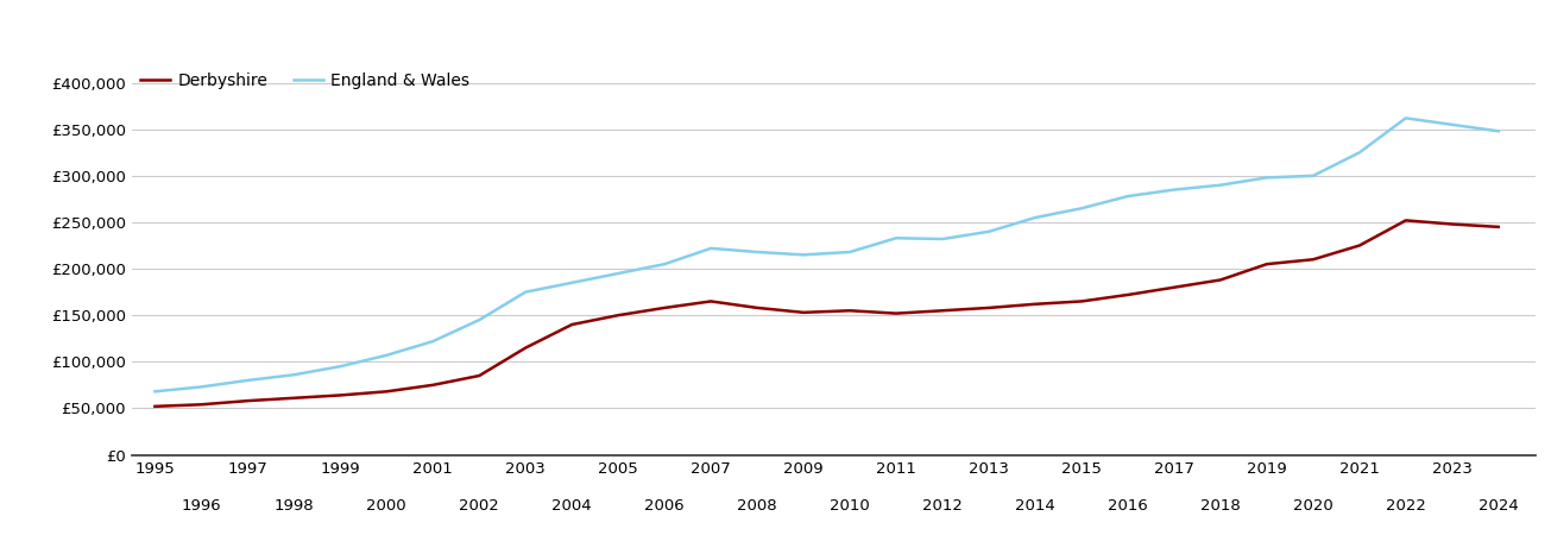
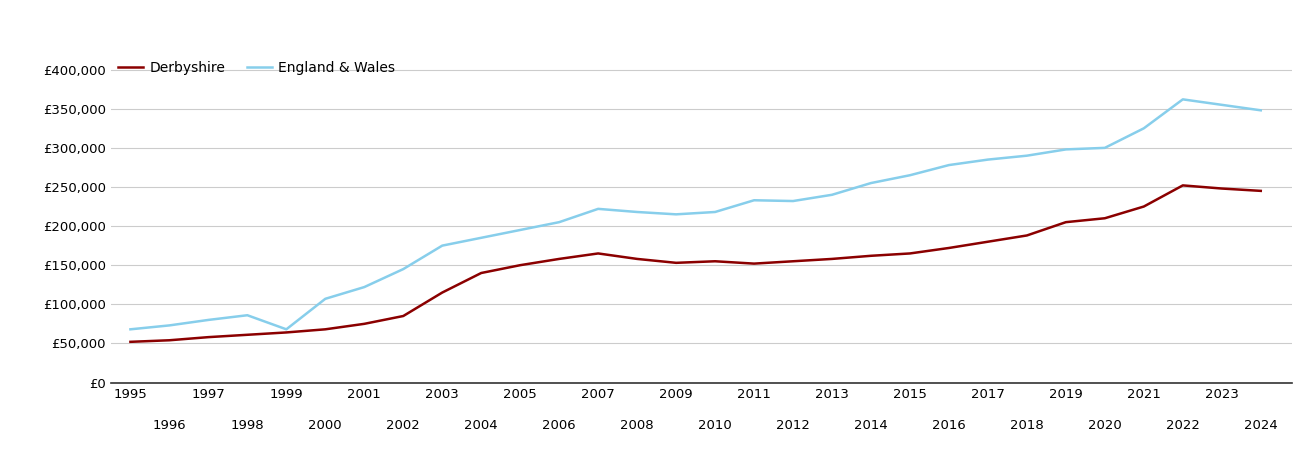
England & Wales/1999: £95,000 -> £68,000
